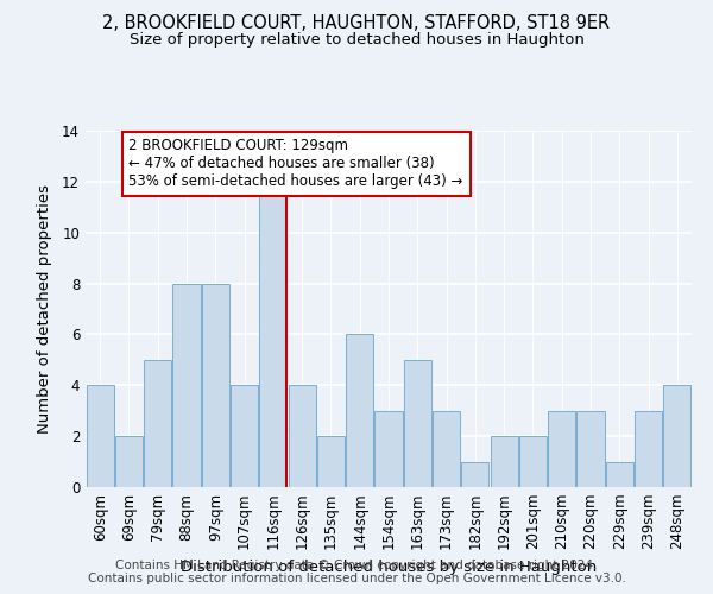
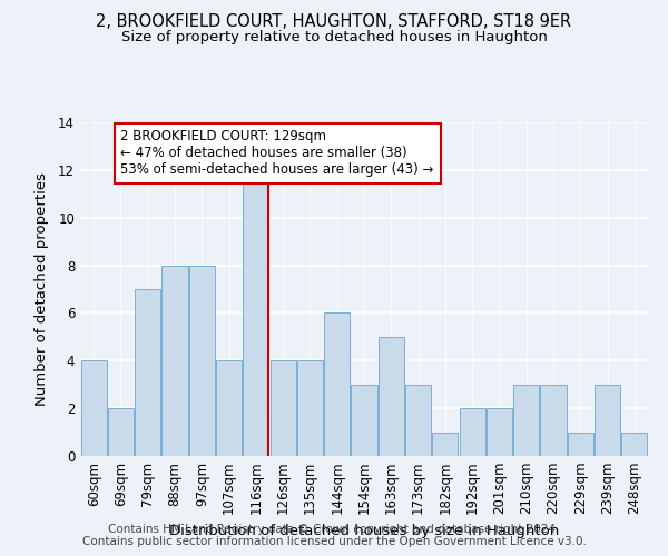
79sqm: 5 -> 7
135sqm: 2 -> 4
248sqm: 4 -> 1
